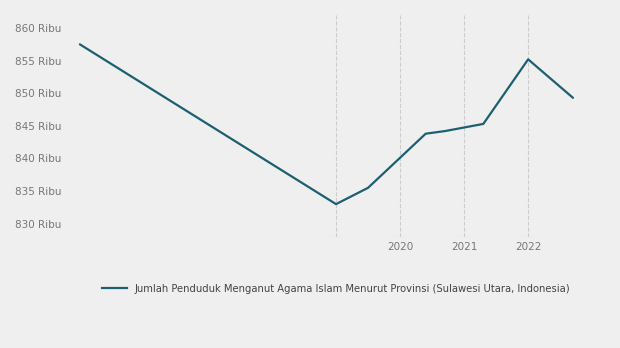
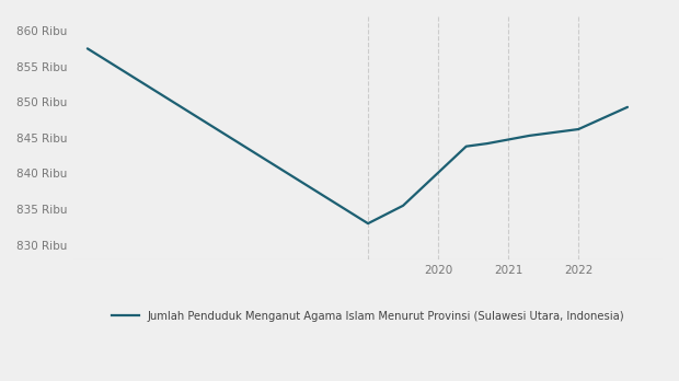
2022: 855.2 Ribu -> 846.2 Ribu
